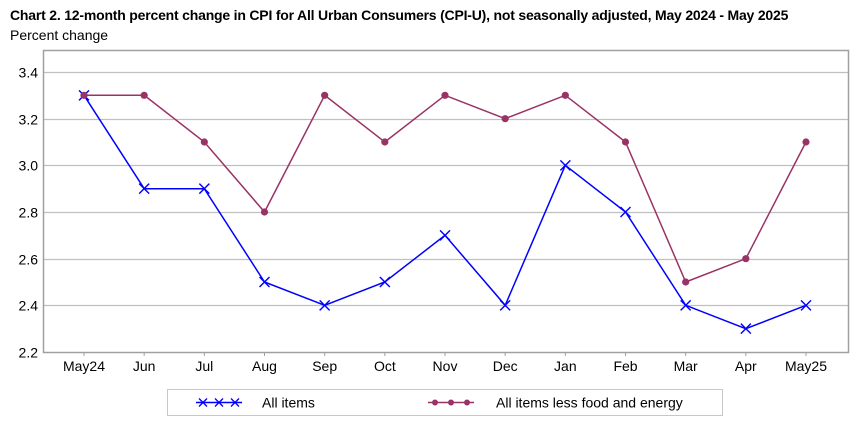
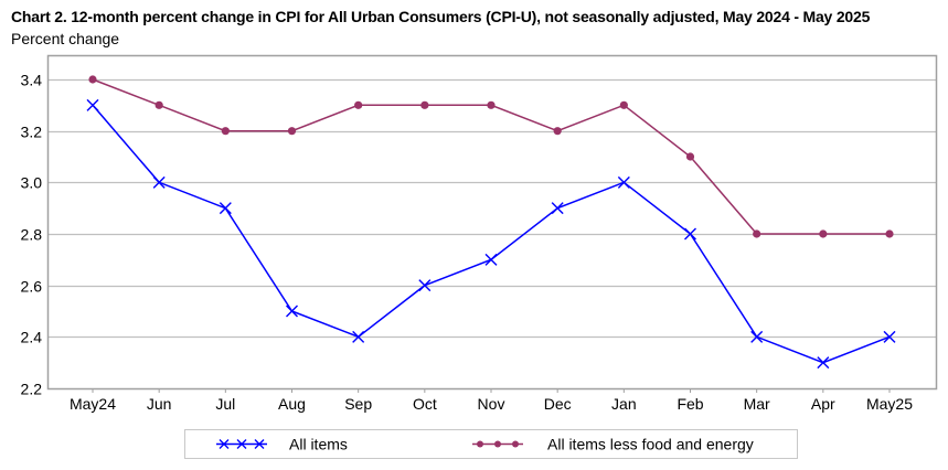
All items less food and energy/May24: 3.3 -> 3.4
All items/Jun: 2.9 -> 3.0
All items less food and energy/Jul: 3.1 -> 3.2
All items less food and energy/Aug: 2.8 -> 3.2
All items/Oct: 2.5 -> 2.6
All items less food and energy/Oct: 3.1 -> 3.3
All items/Dec: 2.4 -> 2.9
All items less food and energy/Mar: 2.5 -> 2.8
All items less food and energy/Apr: 2.6 -> 2.8
All items less food and energy/May25: 3.1 -> 2.8
